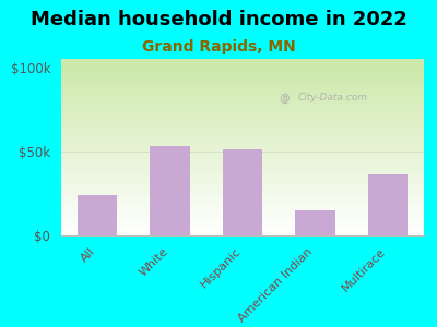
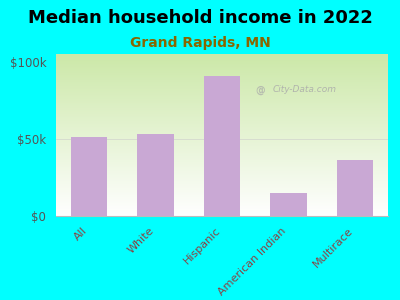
All: $24k -> $51k
Hispanic: $51k -> $91k
